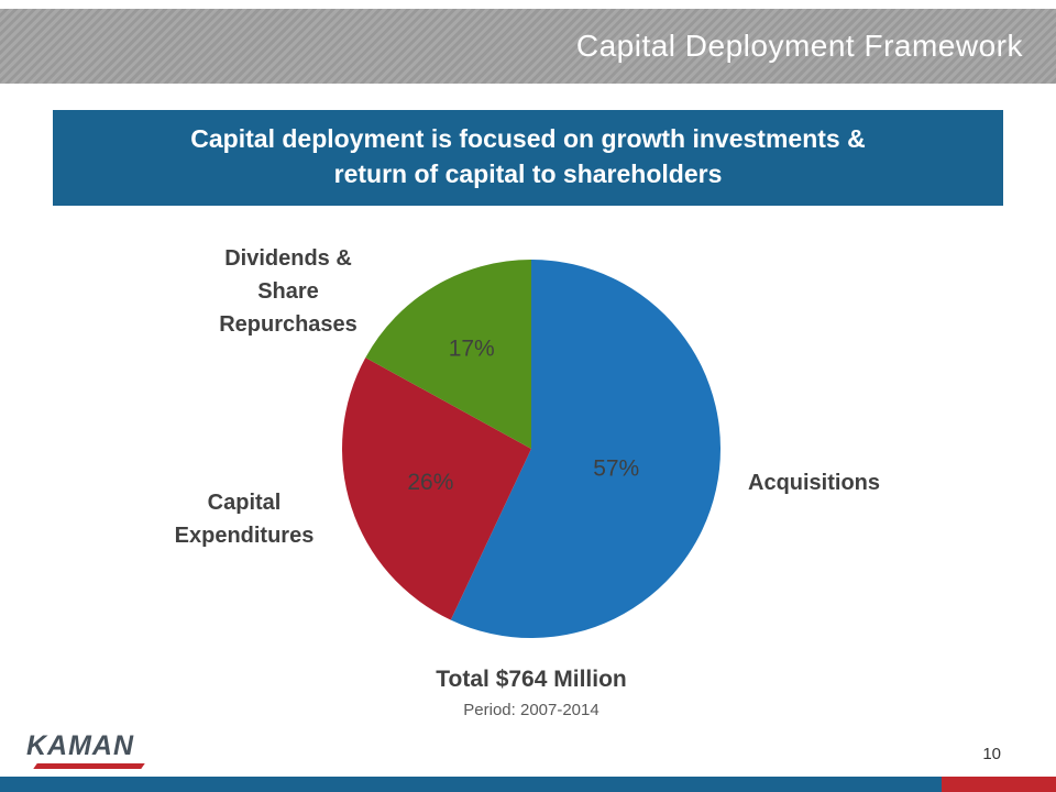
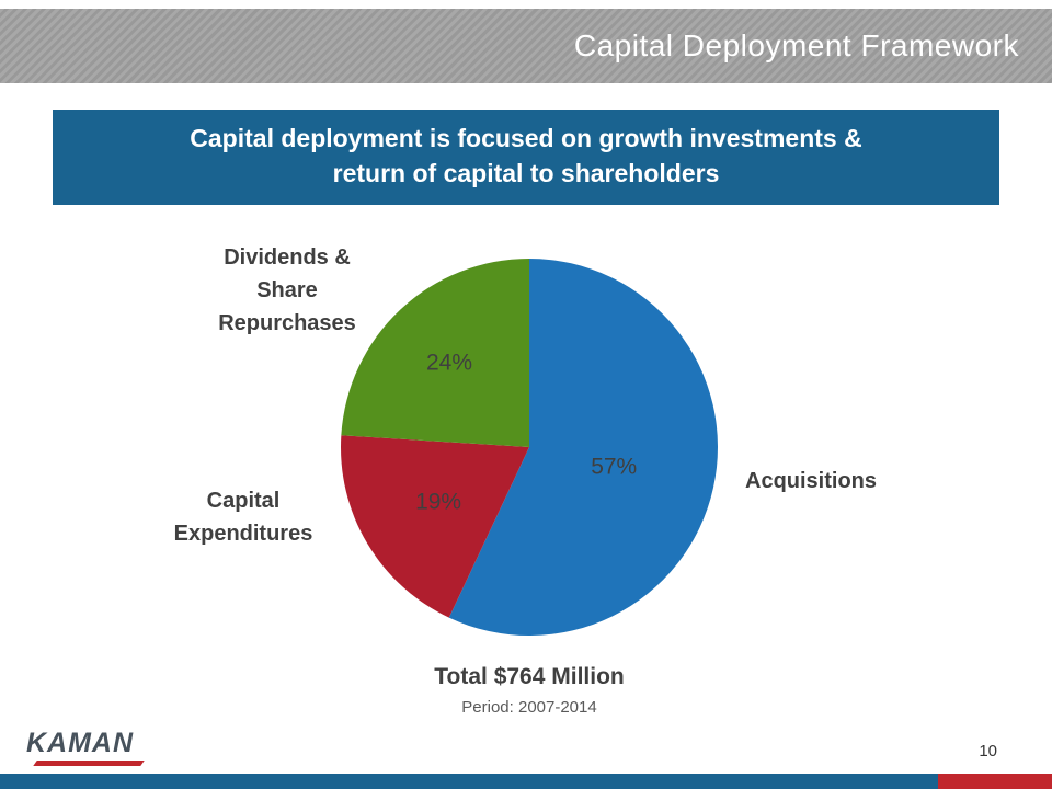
Capital Expenditures: 26% -> 19%
Dividends & Share Repurchases: 17% -> 24%
